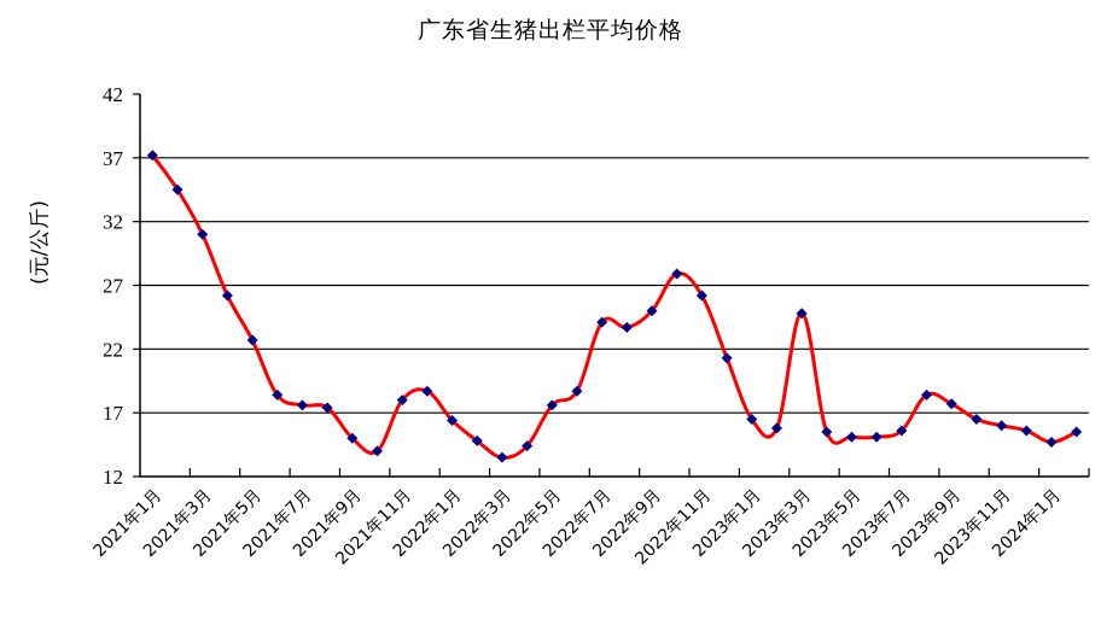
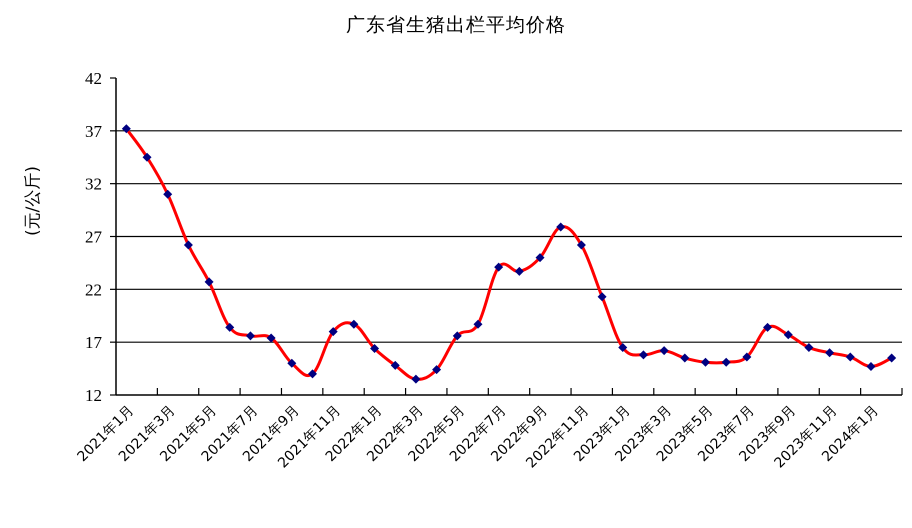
2023年3月: 24.8 -> 16.2
